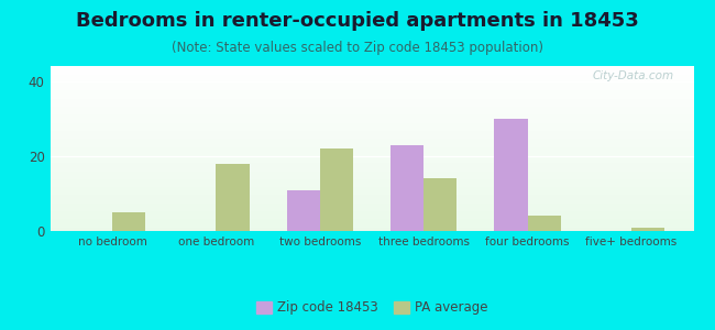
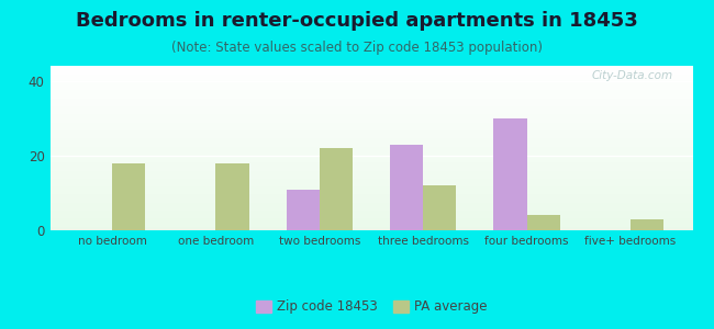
PA average/no bedroom: 5 -> 18
PA average/three bedrooms: 14 -> 12
PA average/five+ bedrooms: 1 -> 3
